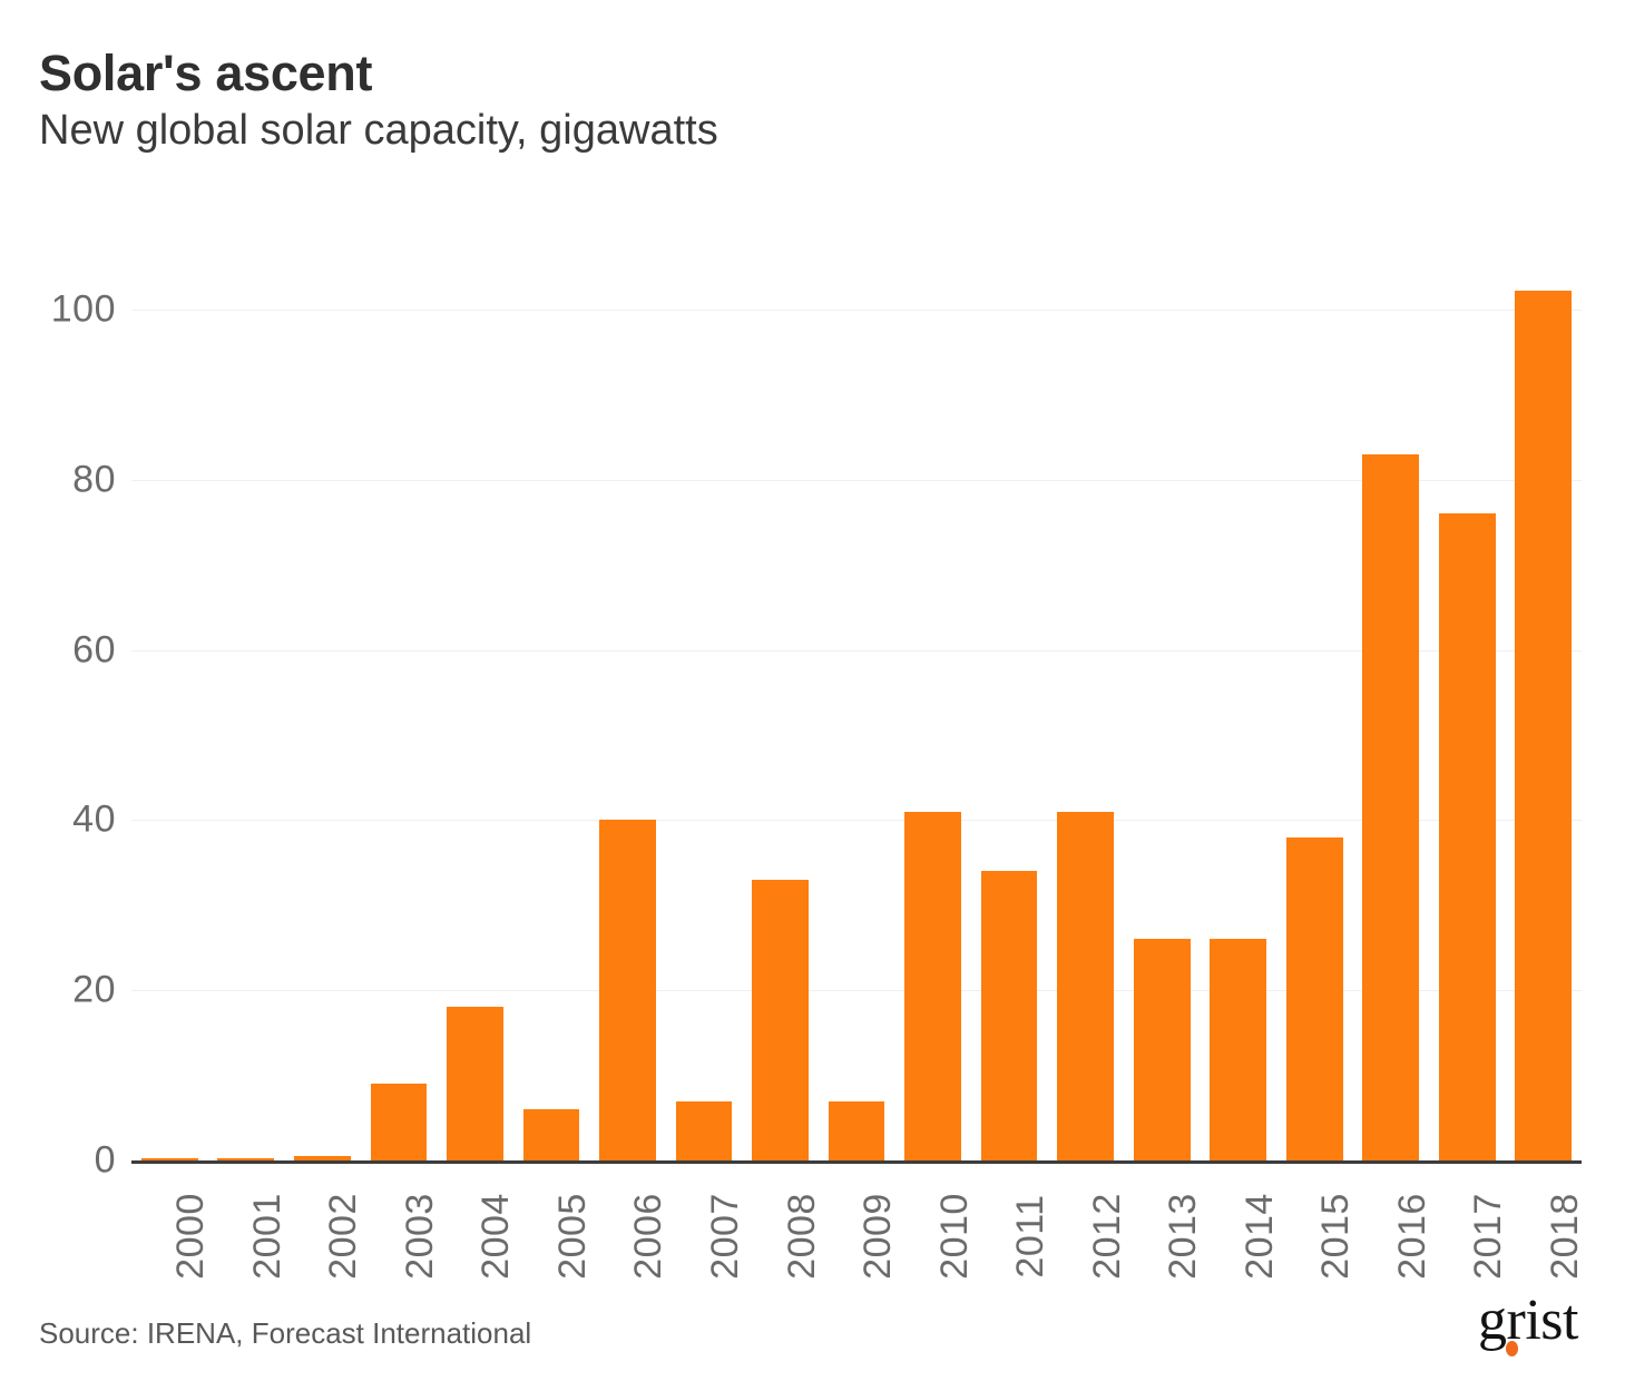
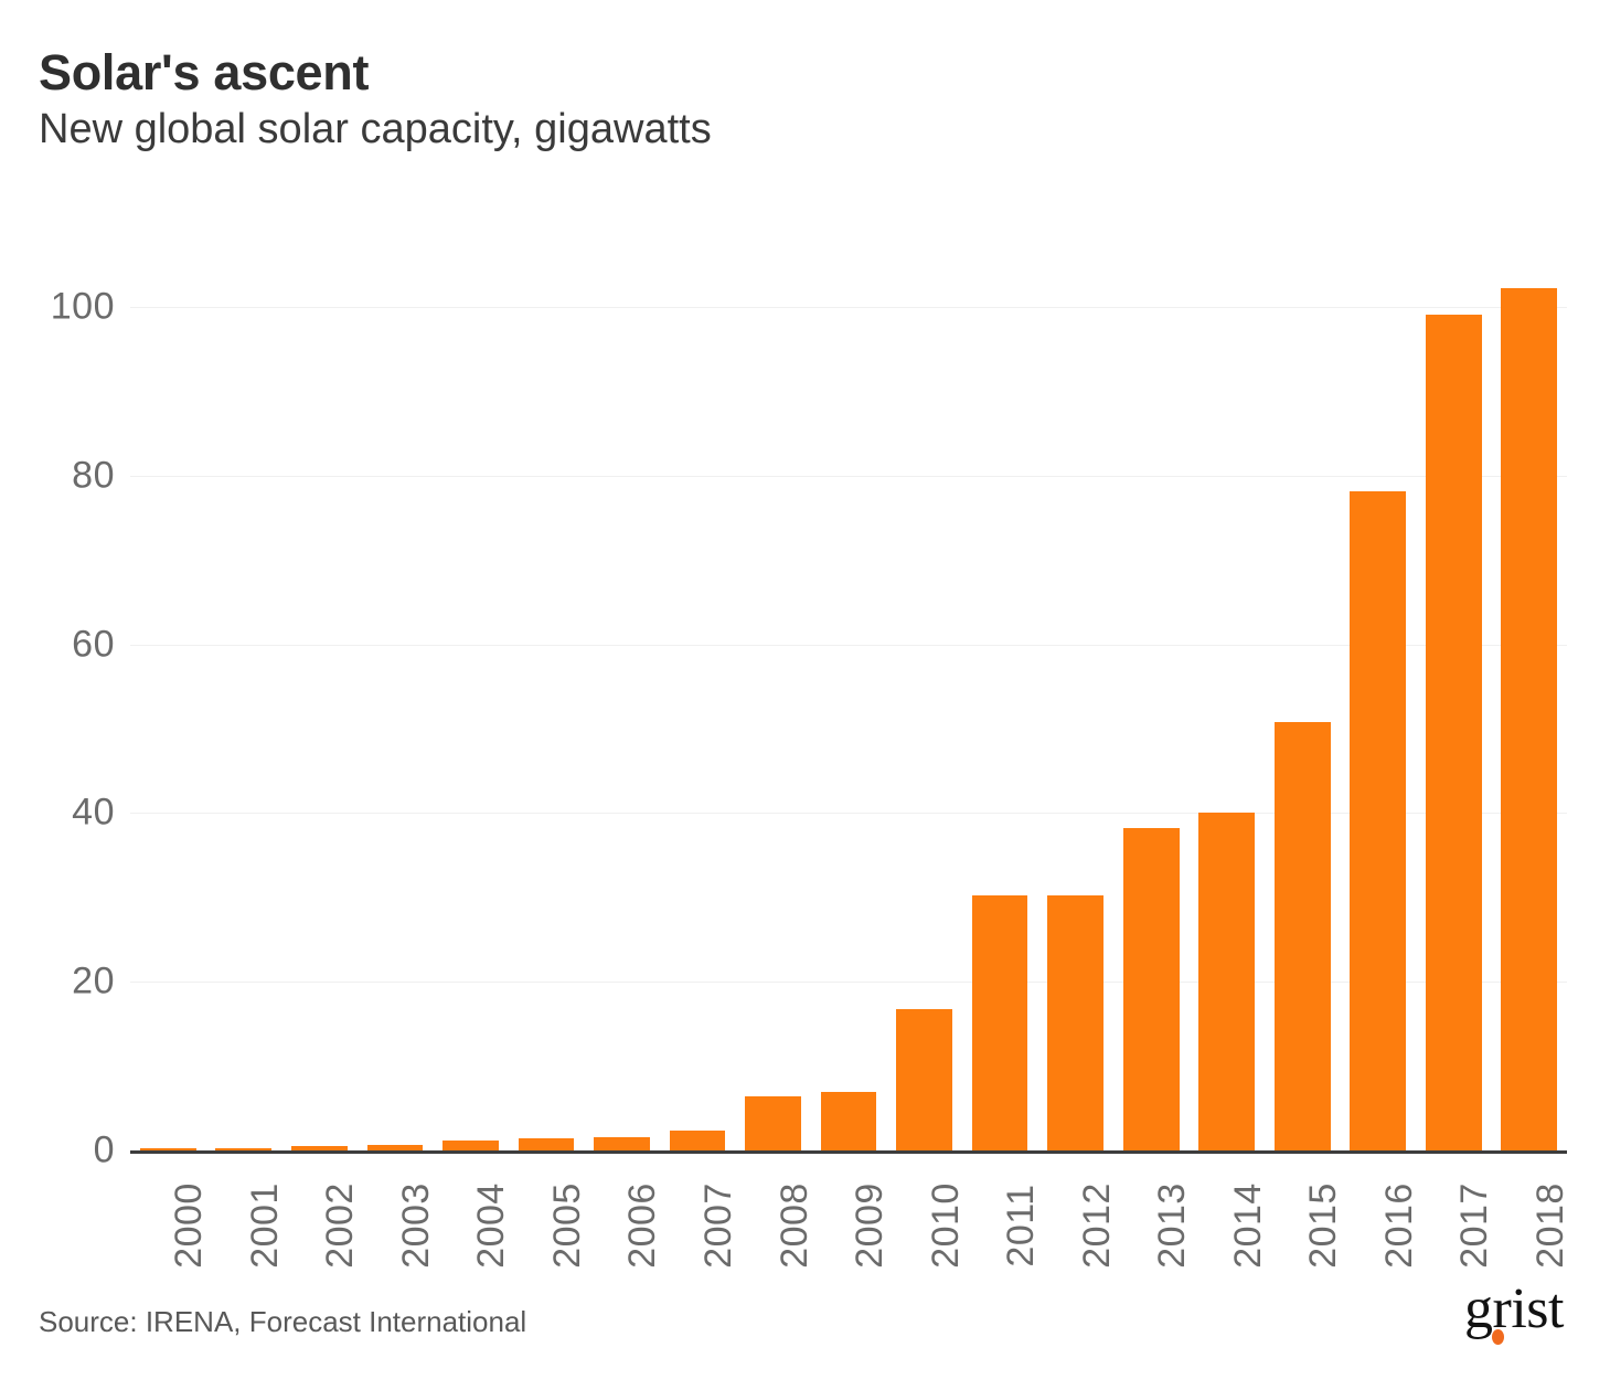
2003: 9 -> 1
2004: 18 -> 1
2005: 6 -> 1
2006: 40 -> 2
2007: 7 -> 2
2008: 33 -> 6
2010: 41 -> 17
2011: 34 -> 30
2012: 41 -> 30
2013: 26 -> 38
2014: 26 -> 40
2015: 38 -> 51
2016: 83 -> 78
2017: 76 -> 99
